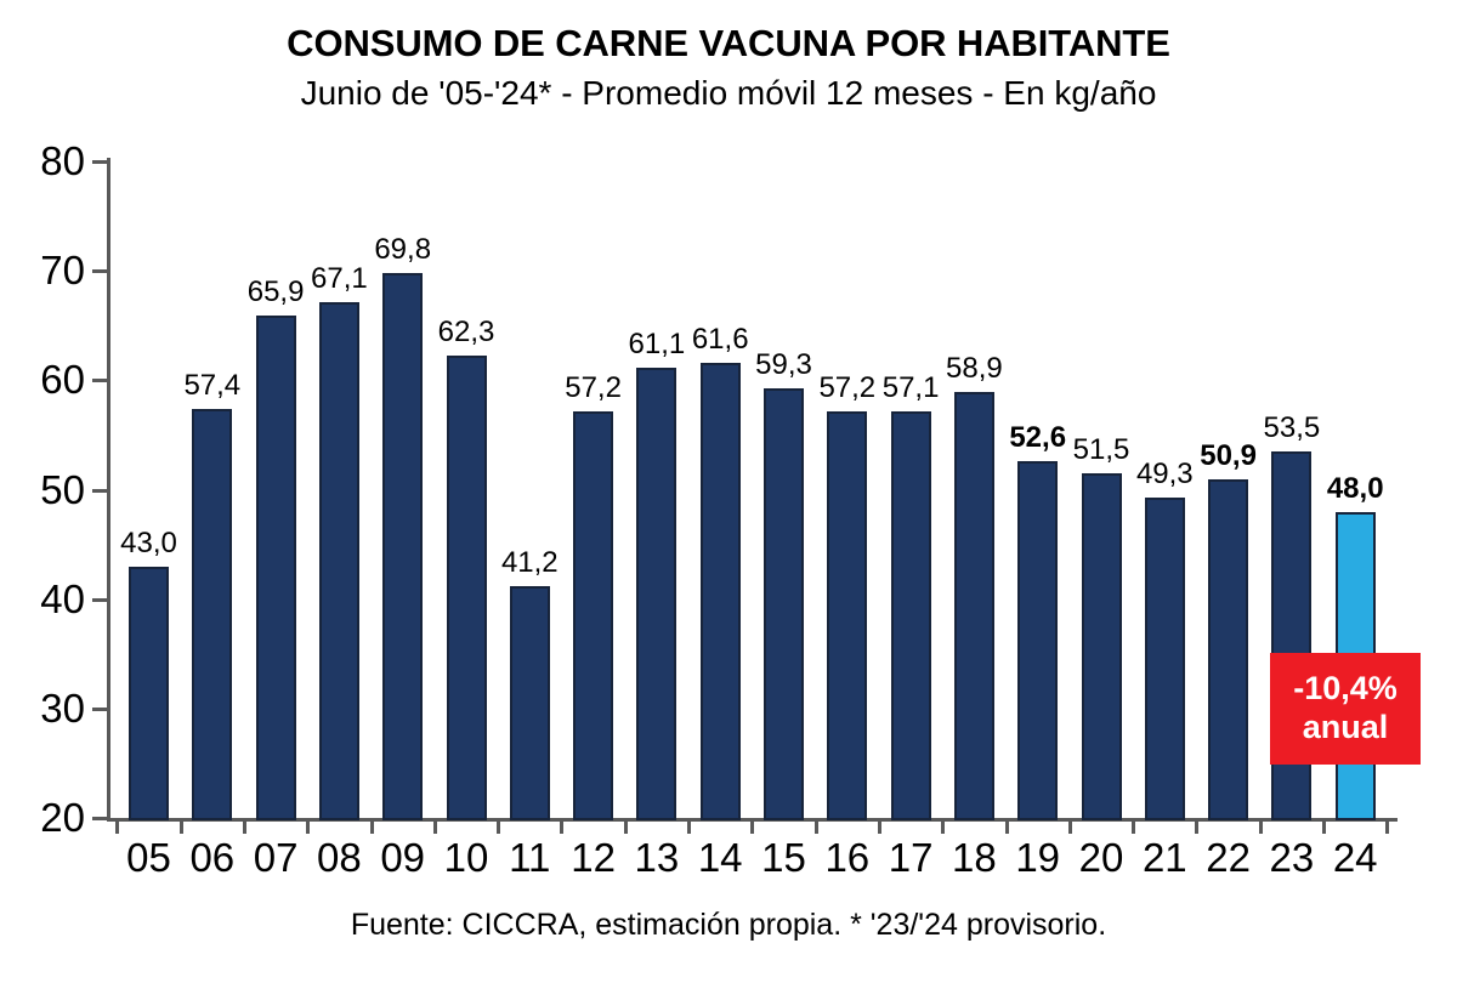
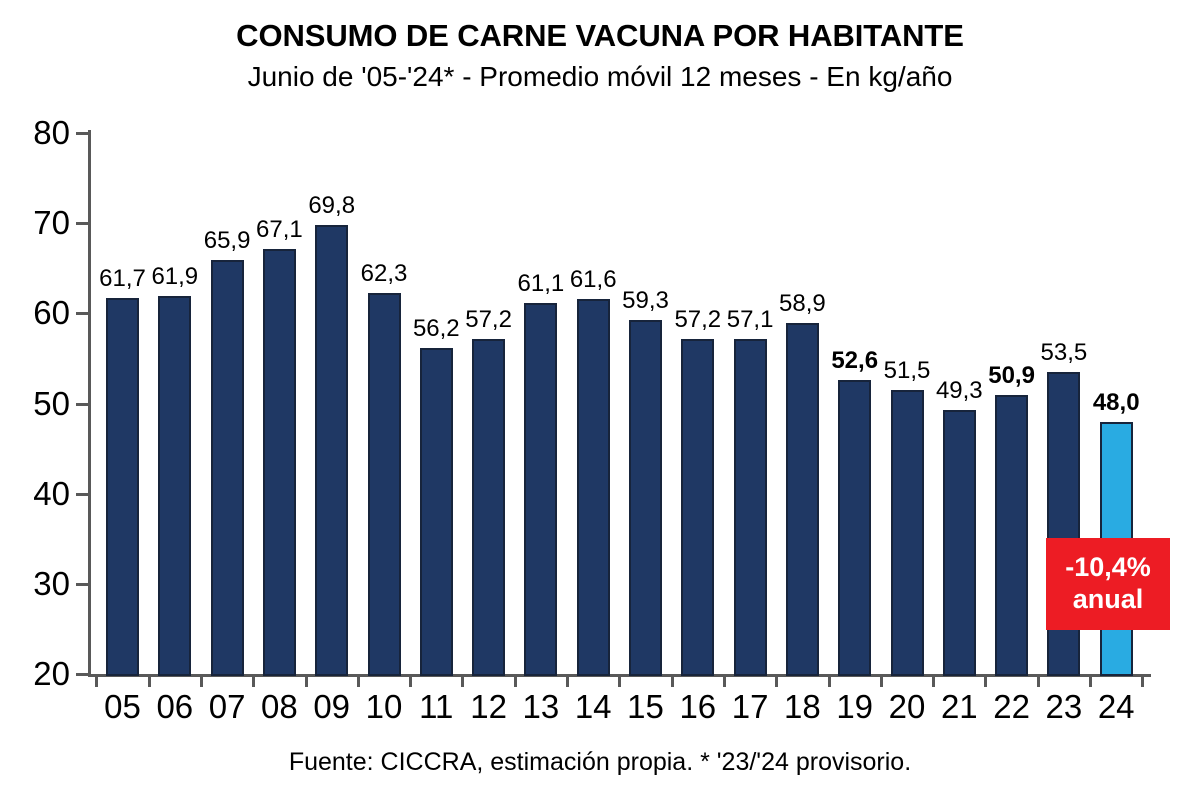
05: 43,0 -> 61,7
06: 57,4 -> 61,9
11: 41,2 -> 56,2
